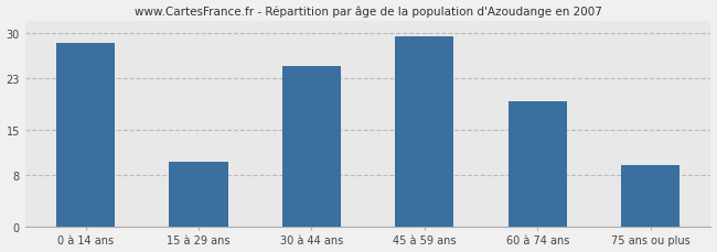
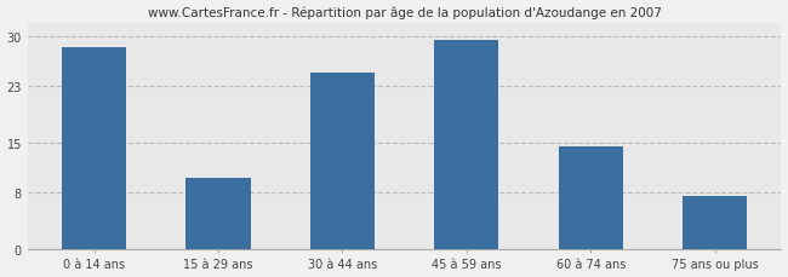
60 à 74 ans: 19.4 -> 14.5
75 ans ou plus: 9.6 -> 7.5
